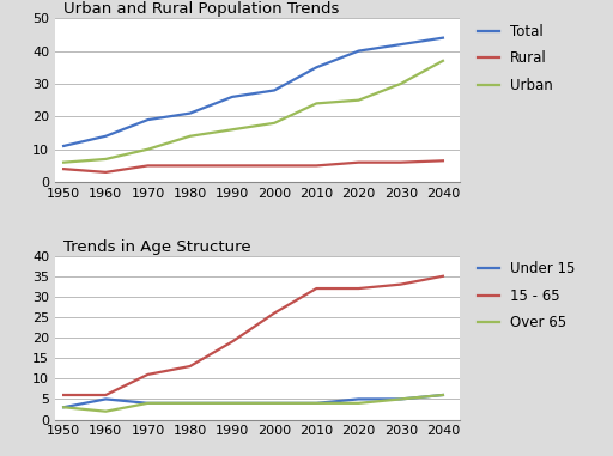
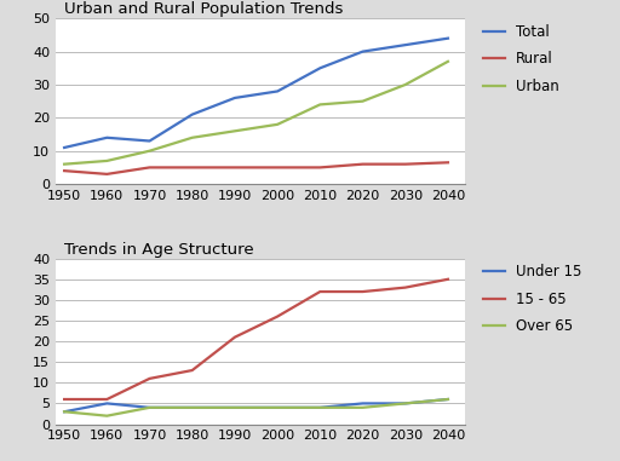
Urban and Rural Population Trends/Total/1970: 19 -> 13
Trends in Age Structure/15 - 65/1990: 19 -> 21
